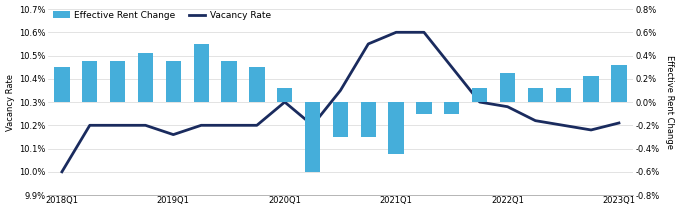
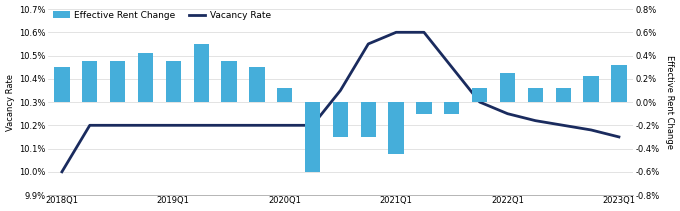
Vacancy Rate/2019Q1: 10.16% -> 10.20%
Vacancy Rate/2020Q1: 10.30% -> 10.20%
Vacancy Rate/2022Q1: 10.28% -> 10.25%
Vacancy Rate/2023Q1: 10.21% -> 10.15%
